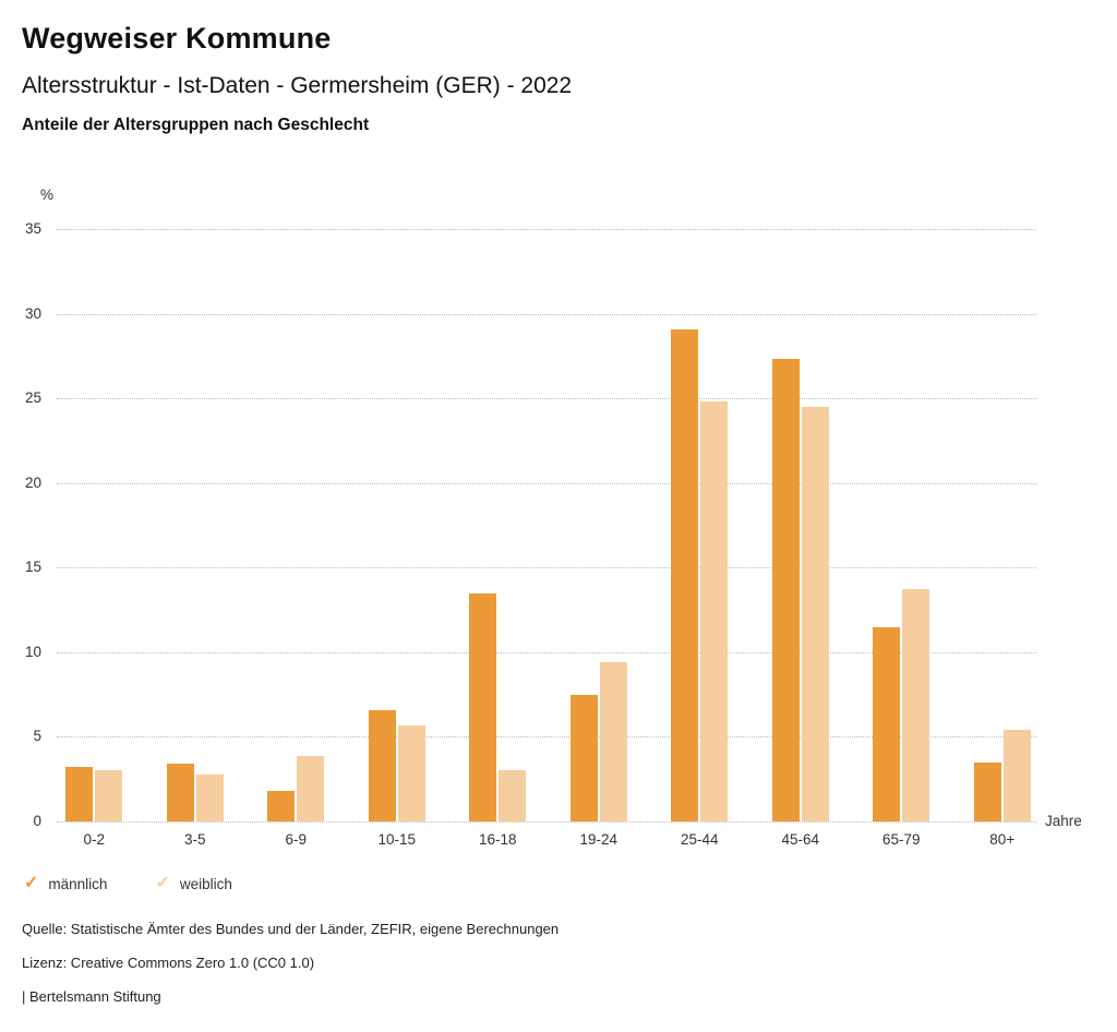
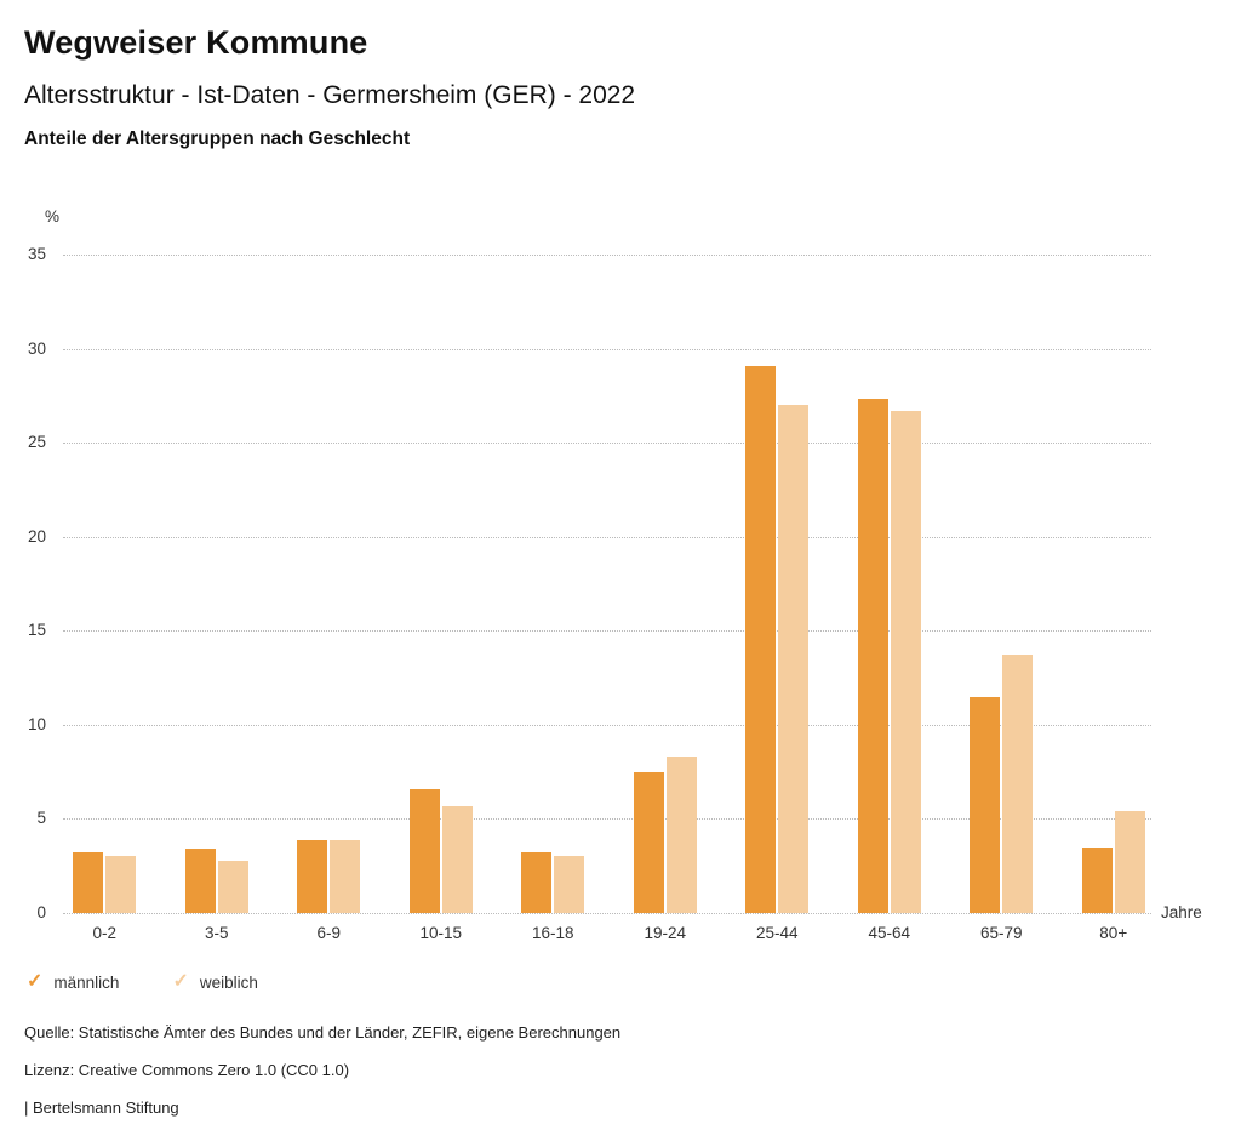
männlich/6-9: 1.8 -> 3.9
männlich/16-18: 13.5 -> 3.2
weiblich/19-24: 9.4 -> 8.3
weiblich/25-44: 24.8 -> 27.0
weiblich/45-64: 24.5 -> 26.7
